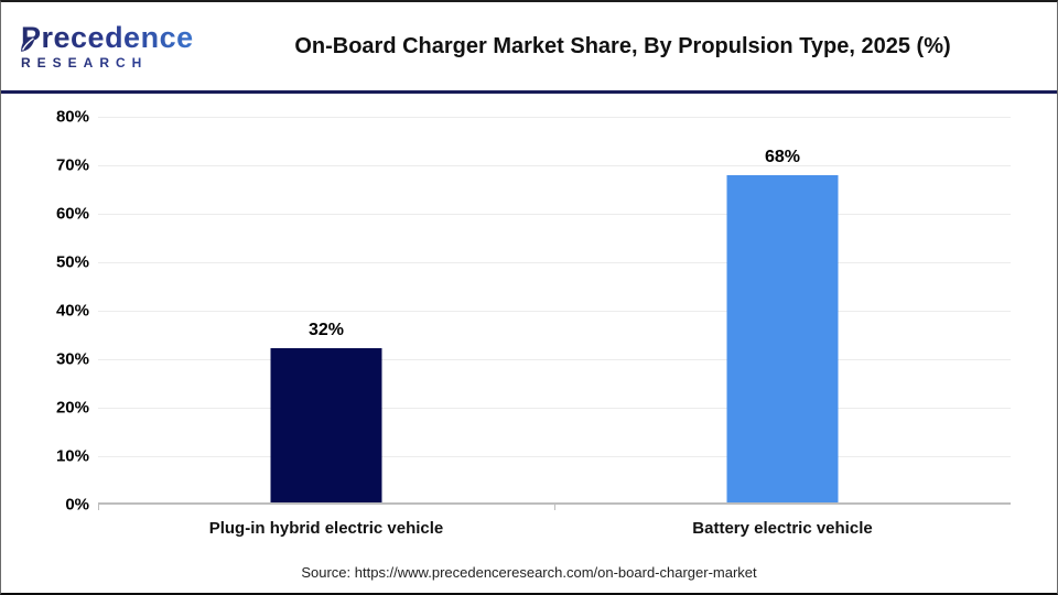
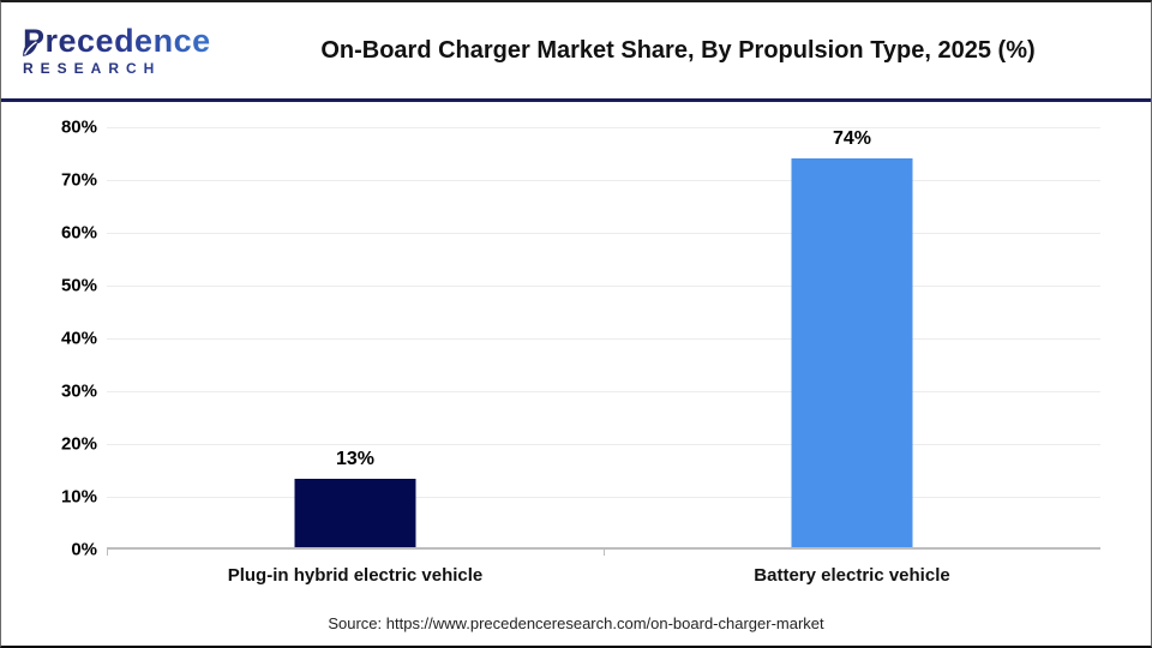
Plug-in hybrid electric vehicle: 32% -> 13%
Battery electric vehicle: 68% -> 74%
